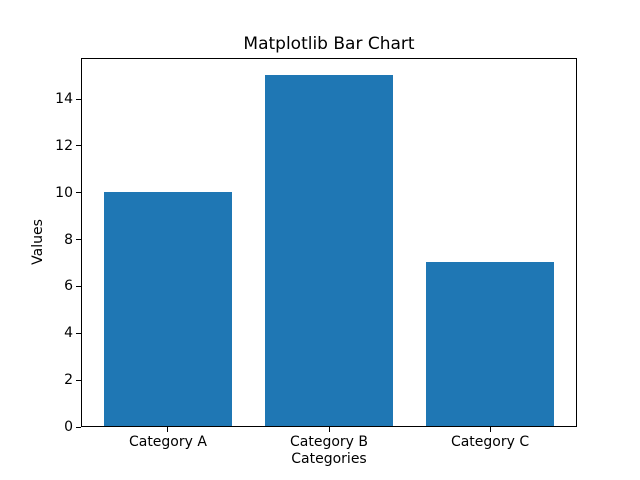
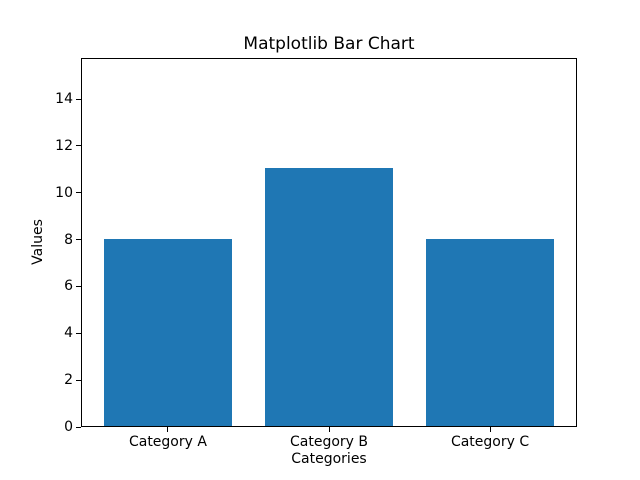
Category A: 10 -> 8
Category B: 15 -> 11
Category C: 7 -> 8
